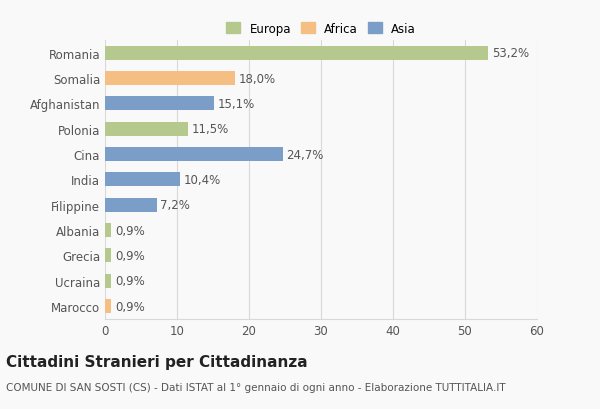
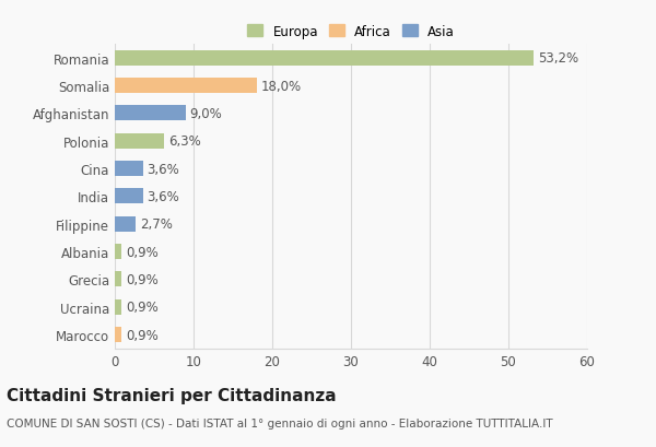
Afghanistan: 15,1% -> 9,0%
Polonia: 11,5% -> 6,3%
Cina: 24,7% -> 3,6%
India: 10,4% -> 3,6%
Filippine: 7,2% -> 2,7%
